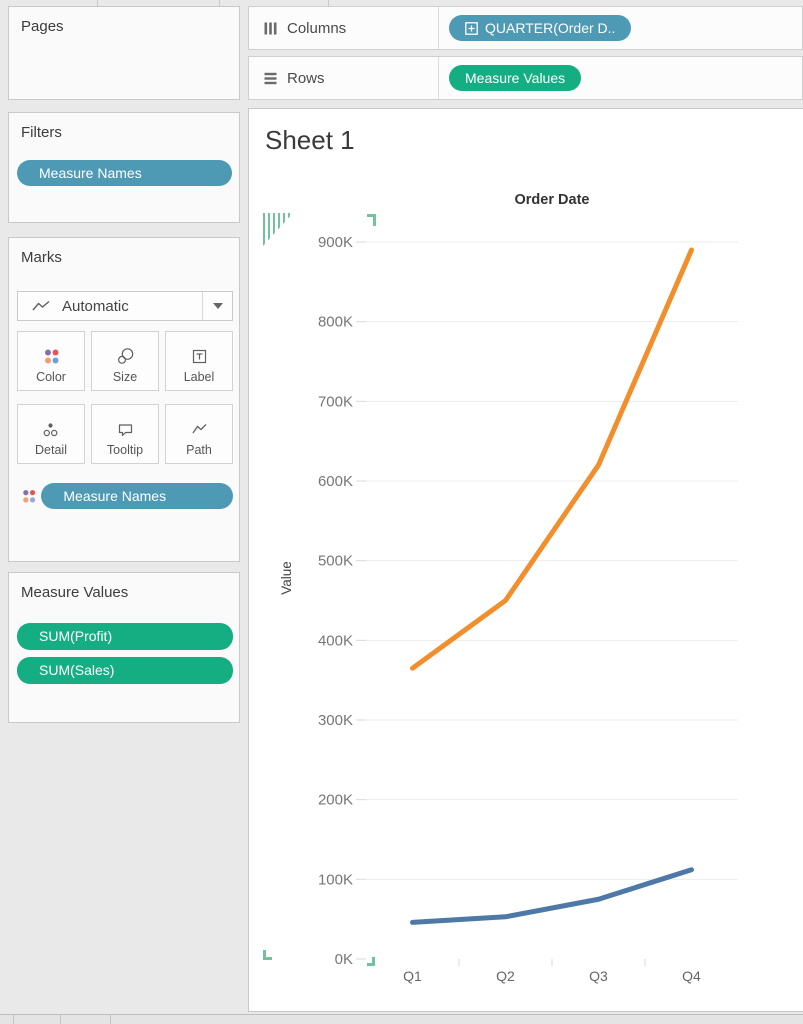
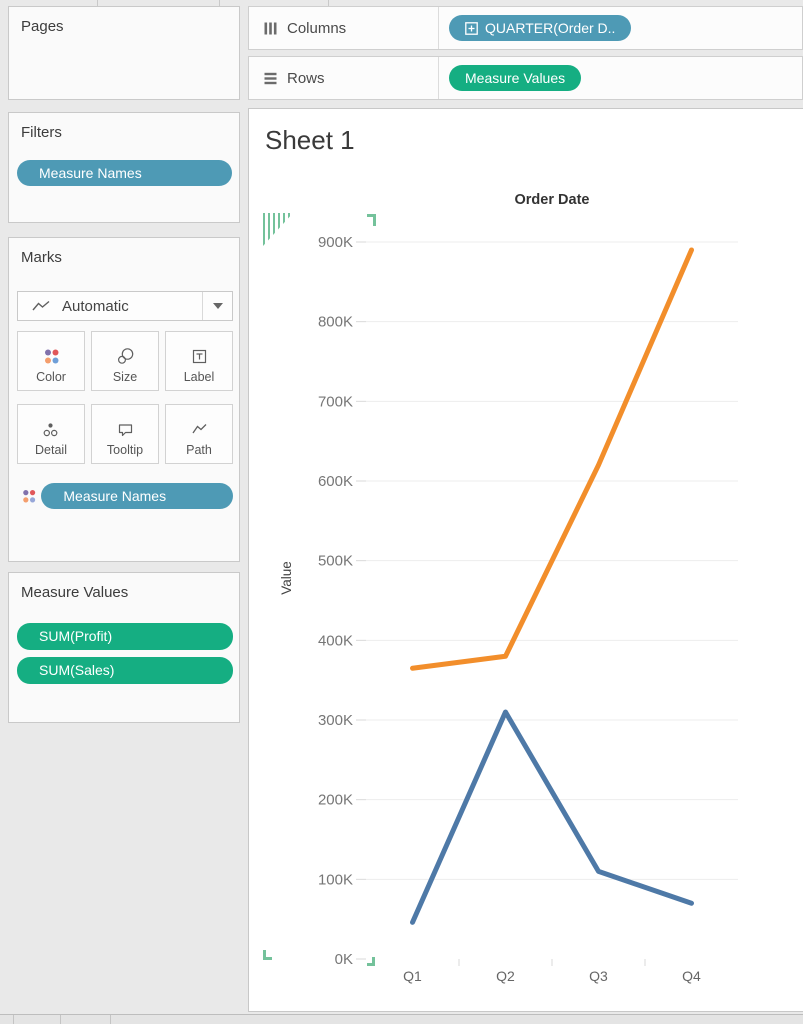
SUM(Sales)/Q2: 450K -> 380K
SUM(Profit)/Q2: 50K -> 310K
SUM(Profit)/Q3: 80K -> 110K
SUM(Profit)/Q4: 110K -> 70K
